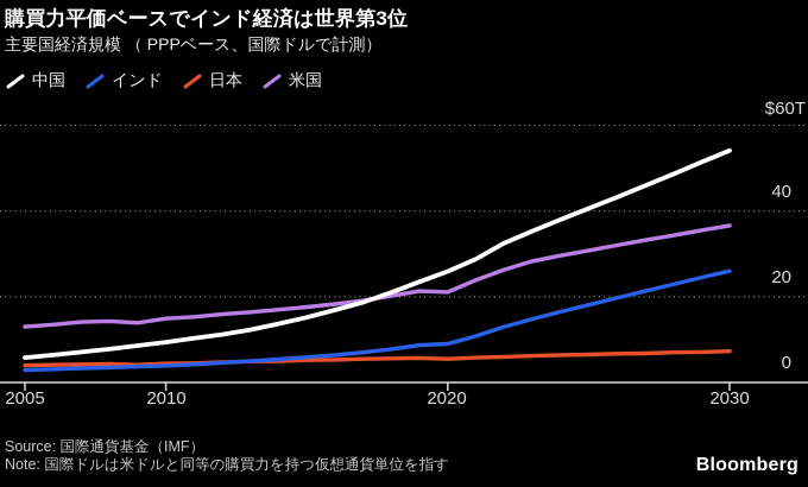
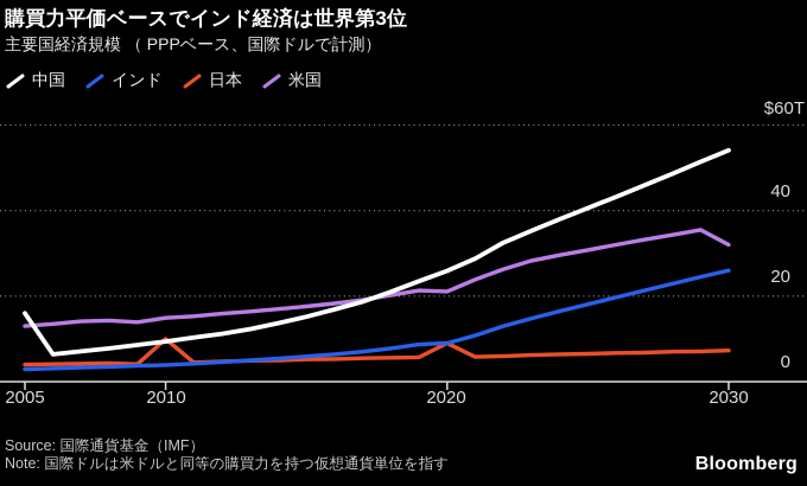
中国/2005: 6 -> 16
日本/2010: 4 -> 10
日本/2020: 6 -> 9
米国/2030: 37 -> 32
